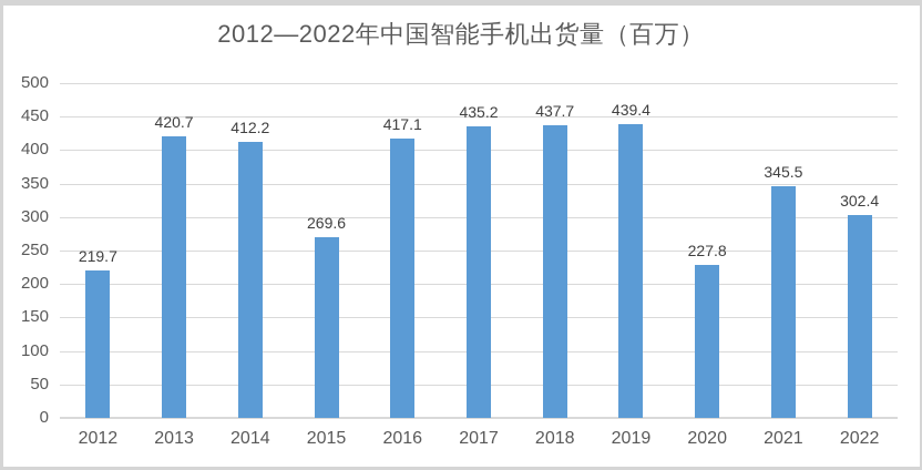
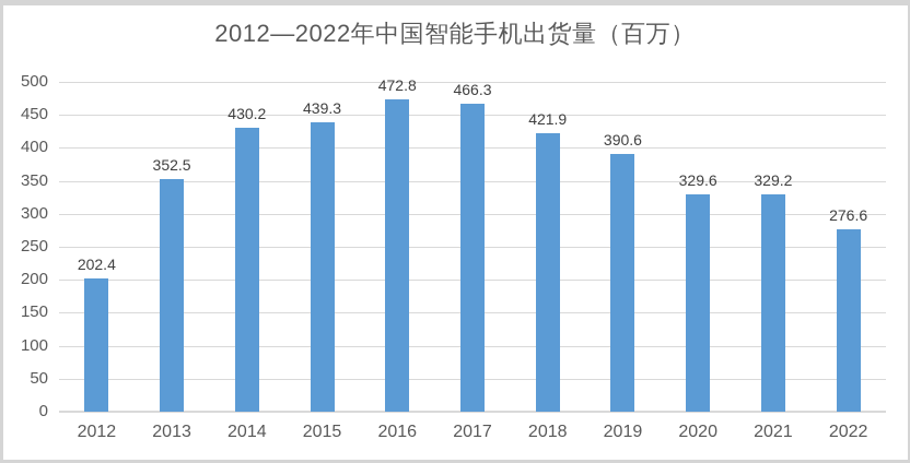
2012: 219.7 -> 202.4
2013: 420.7 -> 352.5
2014: 412.2 -> 430.2
2015: 269.6 -> 439.3
2016: 417.1 -> 472.8
2017: 435.2 -> 466.3
2018: 437.7 -> 421.9
2019: 439.4 -> 390.6
2020: 227.8 -> 329.6
2021: 345.5 -> 329.2
2022: 302.4 -> 276.6
